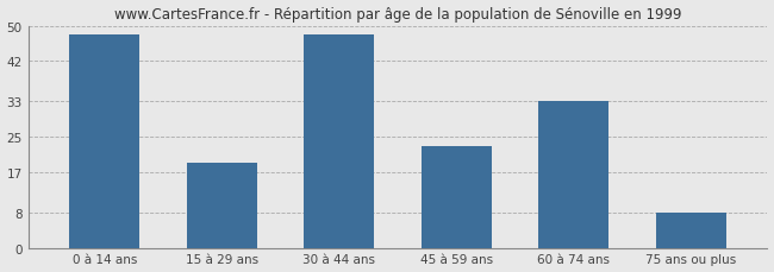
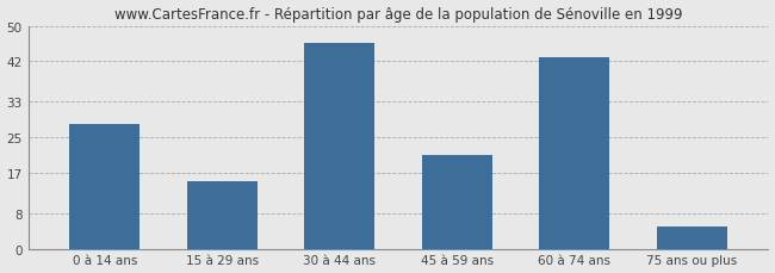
0 à 14 ans: 48 -> 28
15 à 29 ans: 19 -> 15
30 à 44 ans: 48 -> 46
45 à 59 ans: 23 -> 21
60 à 74 ans: 33 -> 43
75 ans ou plus: 8 -> 5
